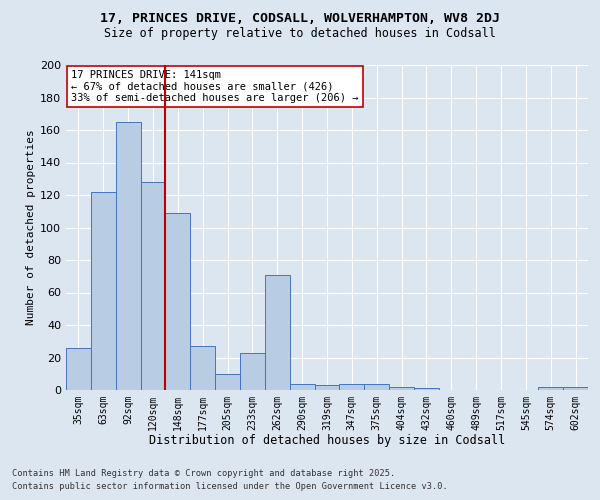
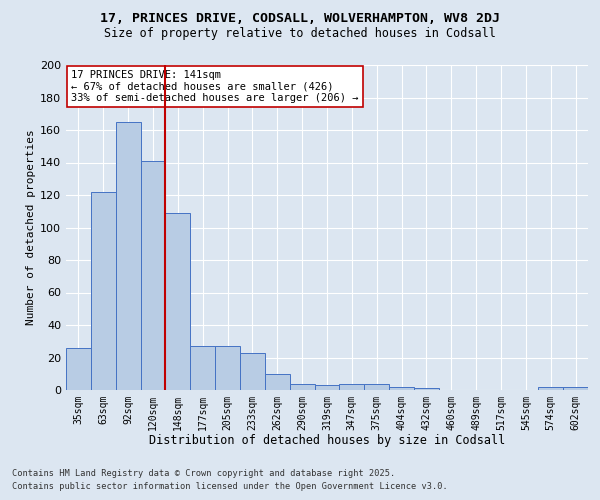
120sqm: 128 -> 141
205sqm: 10 -> 27
262sqm: 71 -> 10
